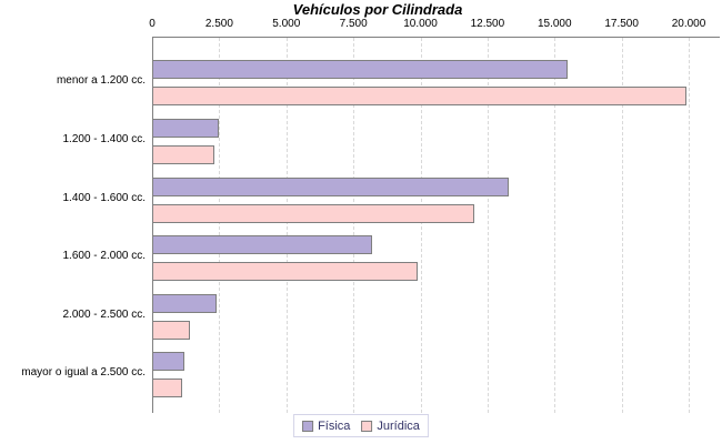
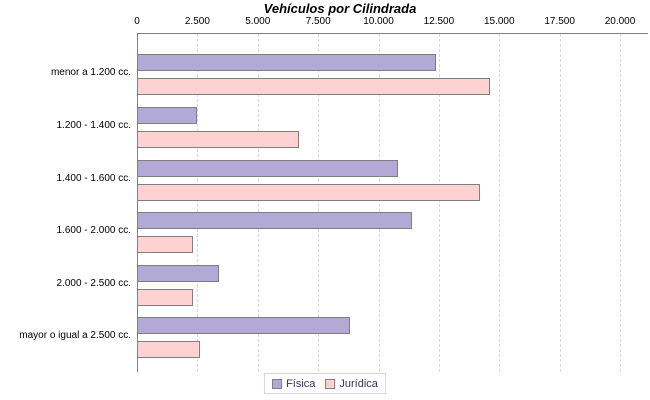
Física/menor a 1.200 cc.: 15500 -> 12400
Jurídica/menor a 1.200 cc.: 19900 -> 14600
Jurídica/1.200 - 1.400 cc.: 2300 -> 6700
Física/1.400 - 1.600 cc.: 13300 -> 10800
Jurídica/1.400 - 1.600 cc.: 12000 -> 14200
Física/1.600 - 2.000 cc.: 8200 -> 11400
Jurídica/1.600 - 2.000 cc.: 9900 -> 2300
Física/2.000 - 2.500 cc.: 2400 -> 3400
Jurídica/2.000 - 2.500 cc.: 1400 -> 2300
Física/mayor o igual a 2.500 cc.: 1200 -> 8800
Jurídica/mayor o igual a 2.500 cc.: 1100 -> 2600
